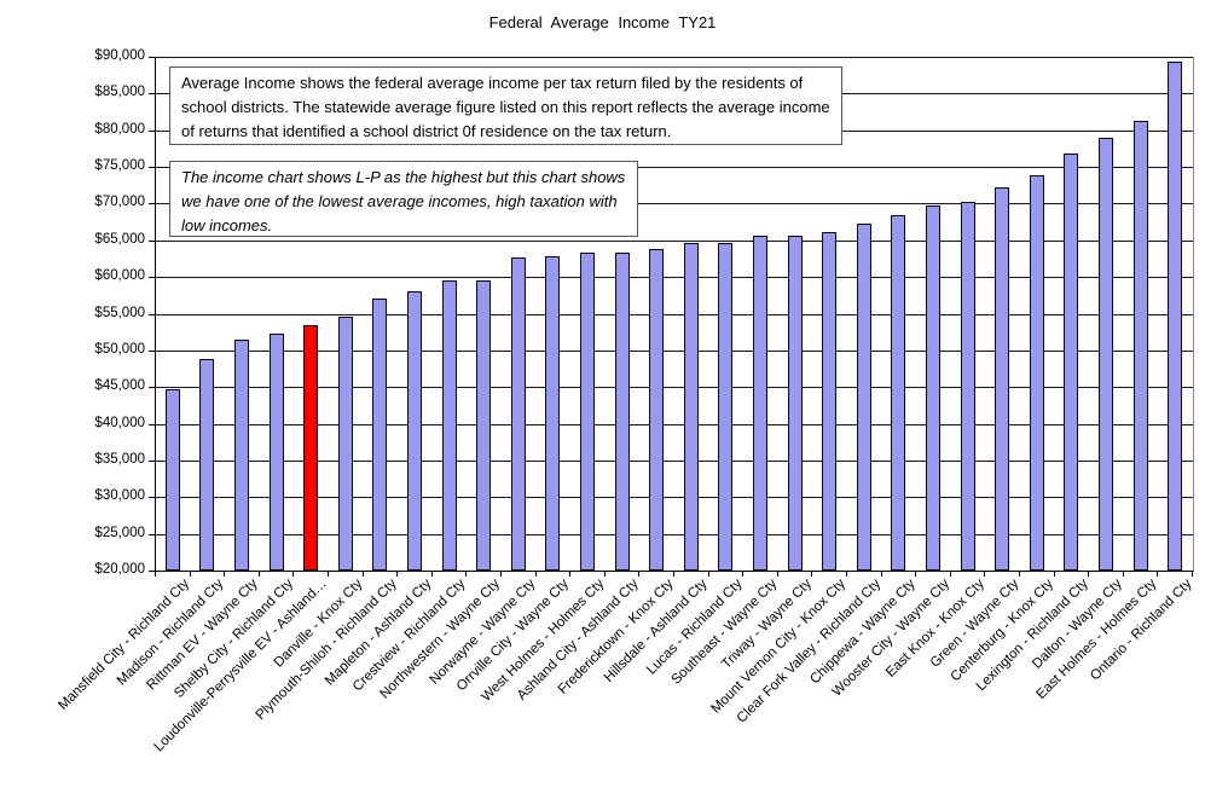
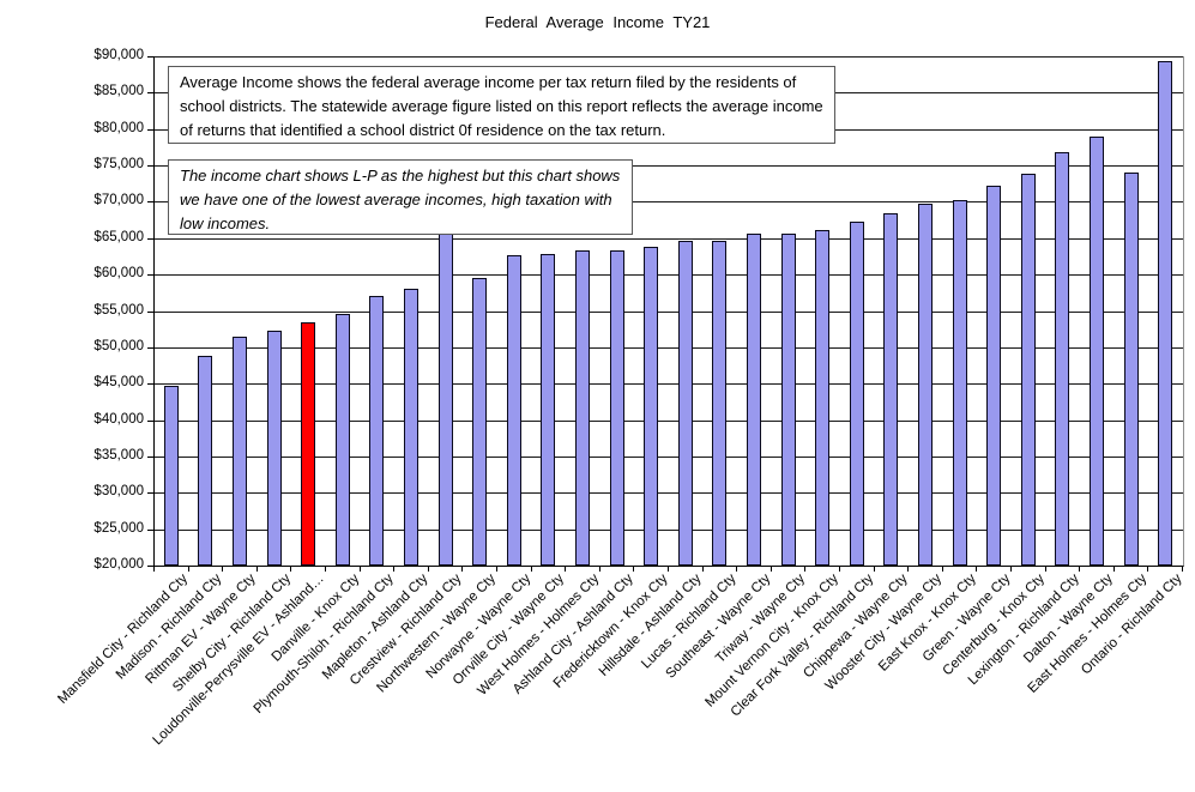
Crestview - Richland Cty: $60000 -> $72000
East Holmes - Holmes Cty: $81000 -> $74000
